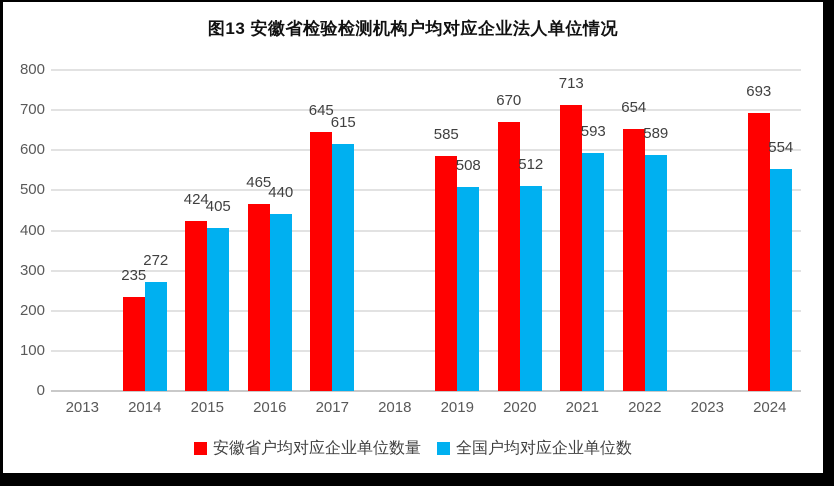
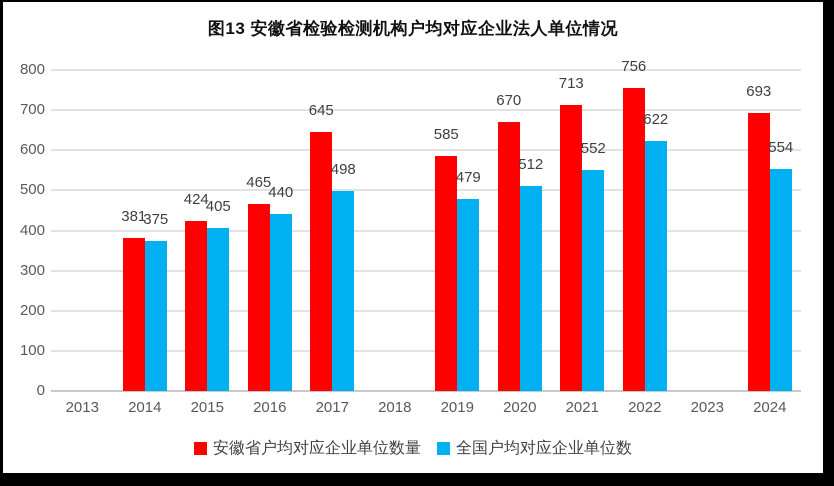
安徽省户均对应企业单位数量/2014: 235 -> 381
全国户均对应企业单位数/2014: 272 -> 375
全国户均对应企业单位数/2017: 615 -> 498
全国户均对应企业单位数/2019: 508 -> 479
全国户均对应企业单位数/2021: 593 -> 552
安徽省户均对应企业单位数量/2022: 654 -> 756
全国户均对应企业单位数/2022: 589 -> 622
